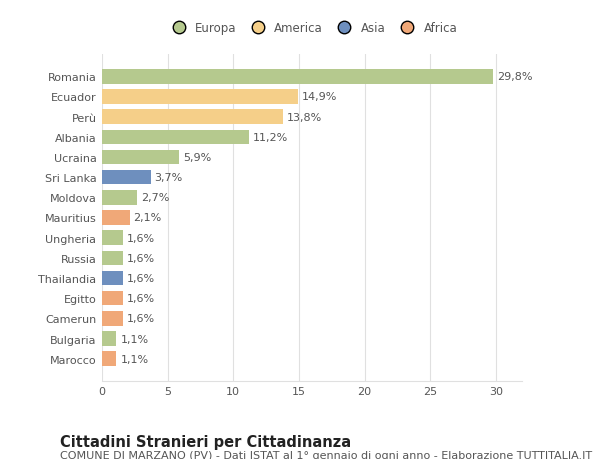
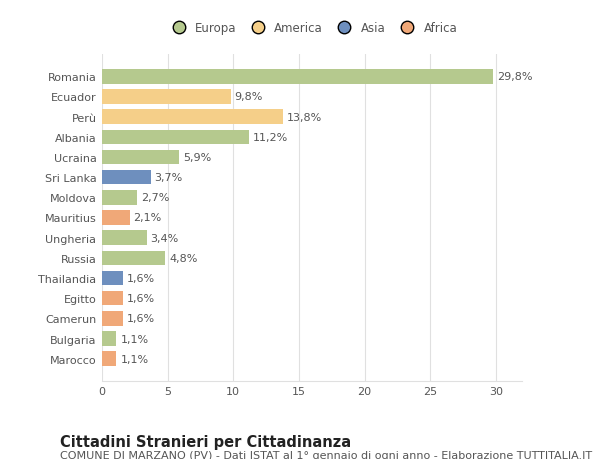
Ecuador: 14,9% -> 9,8%
Ungheria: 1,6% -> 3,4%
Russia: 1,6% -> 4,8%
